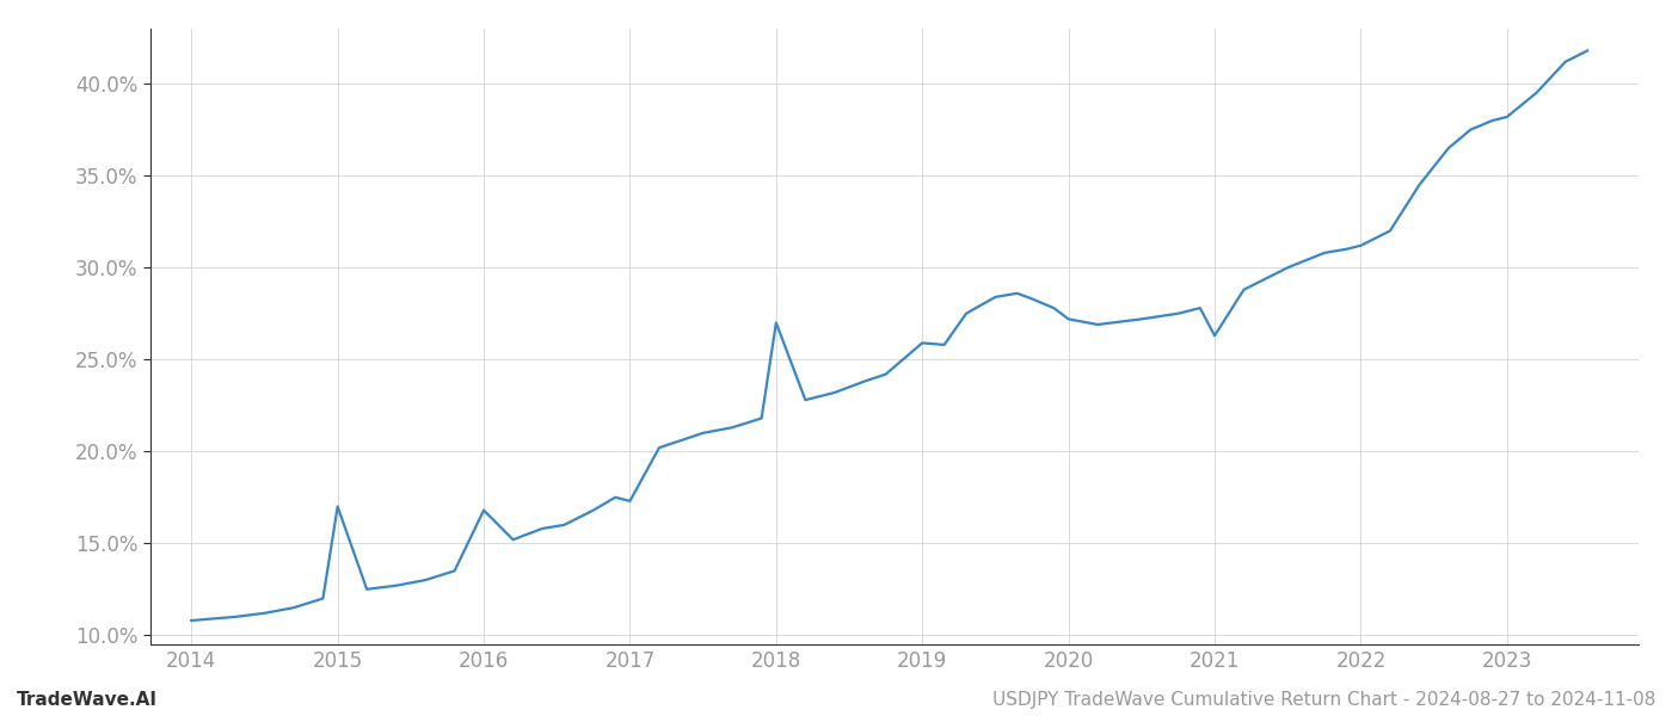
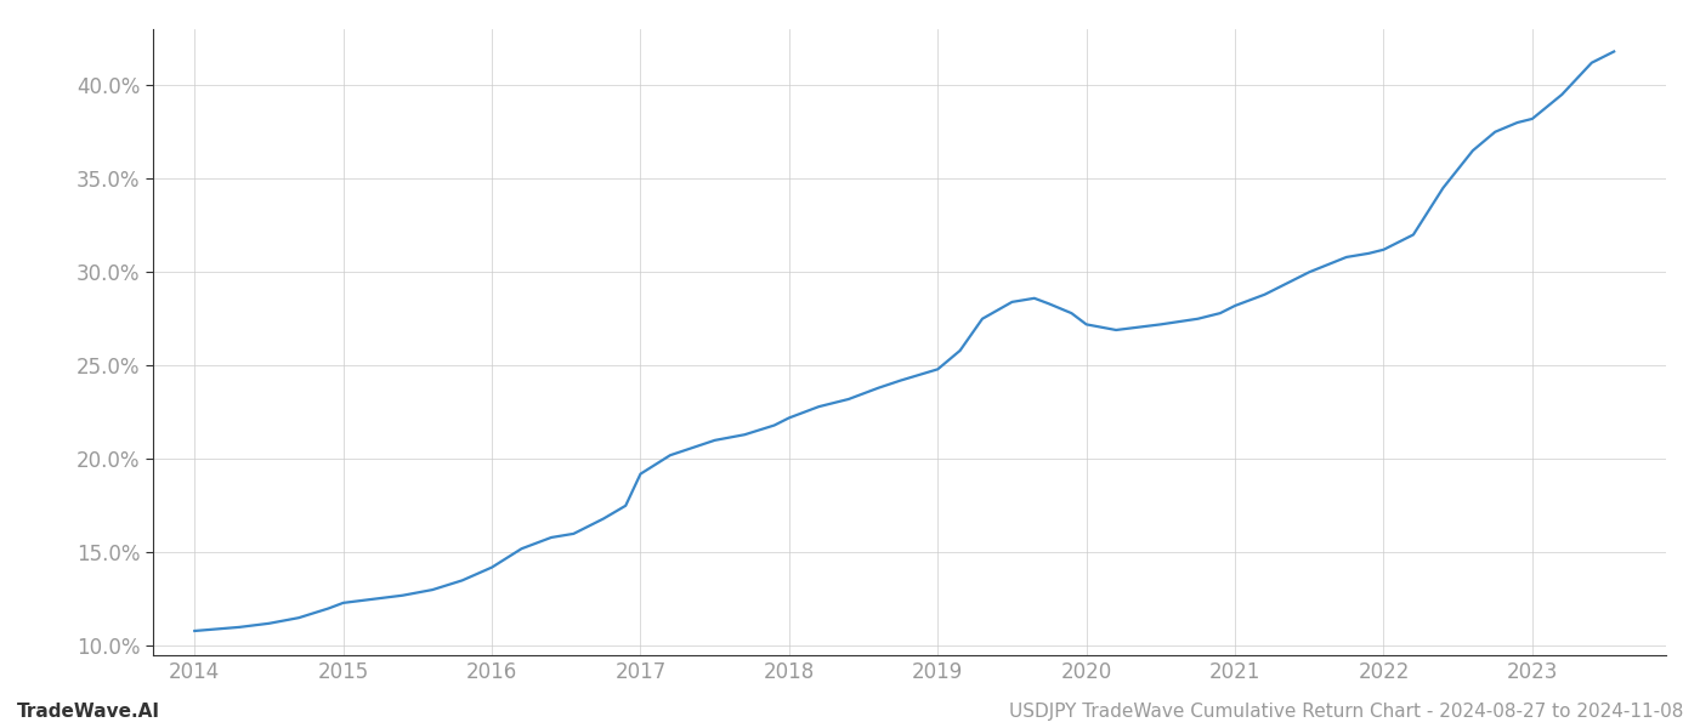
2015: 17.0% -> 12.3%
2016: 16.8% -> 14.2%
2017: 17.3% -> 19.2%
2018: 27.0% -> 22.2%
2019: 25.9% -> 24.8%
2021: 26.3% -> 28.2%
